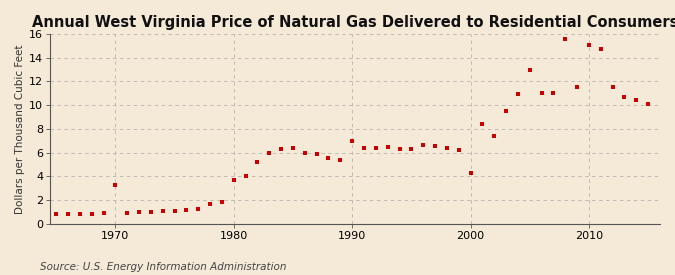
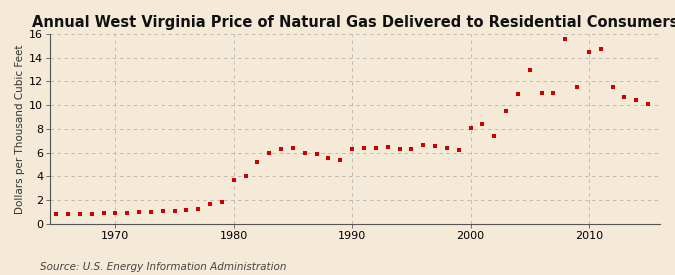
1970: 3.3 -> 0.9
1990: 7.0 -> 6.3
2000: 4.3 -> 8.1
2010: 15.1 -> 14.5
